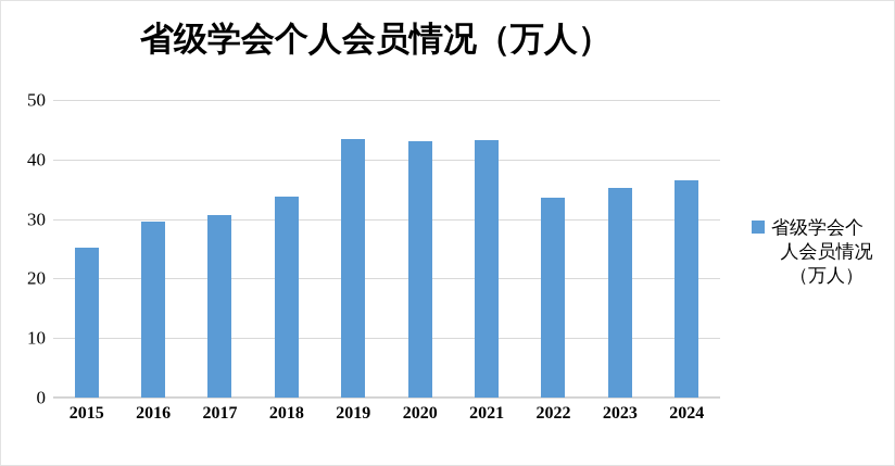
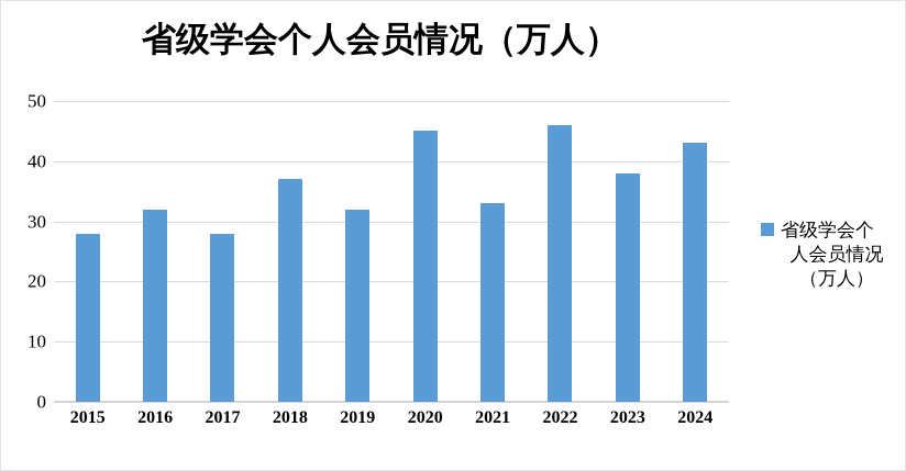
2015: 25 -> 28
2016: 30 -> 32
2017: 31 -> 28
2018: 34 -> 37
2019: 44 -> 32
2020: 43 -> 45
2021: 43 -> 33
2022: 34 -> 46
2023: 35 -> 38
2024: 36 -> 43
